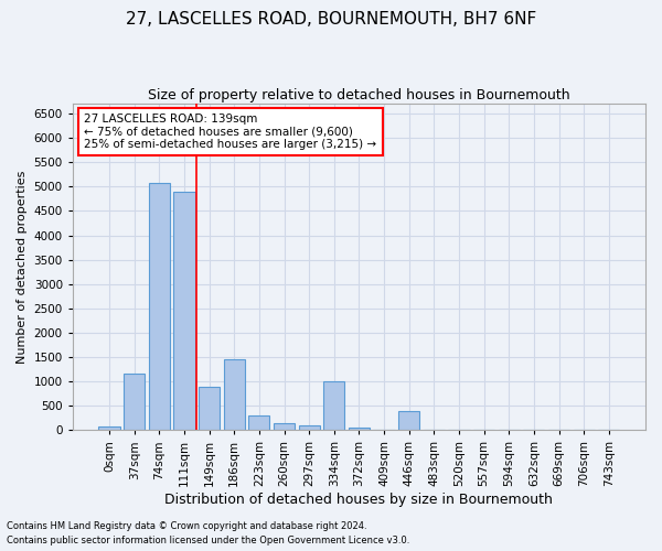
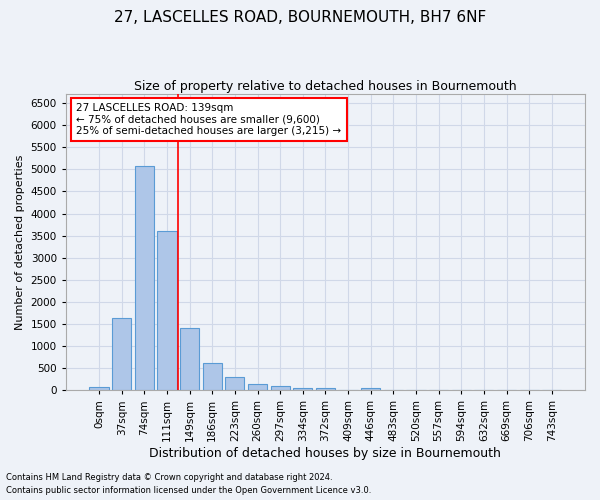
37sqm: 1150 -> 1620
111sqm: 4900 -> 3600
149sqm: 900 -> 1400
186sqm: 1450 -> 620
334sqm: 1000 -> 50
446sqm: 400 -> 50
